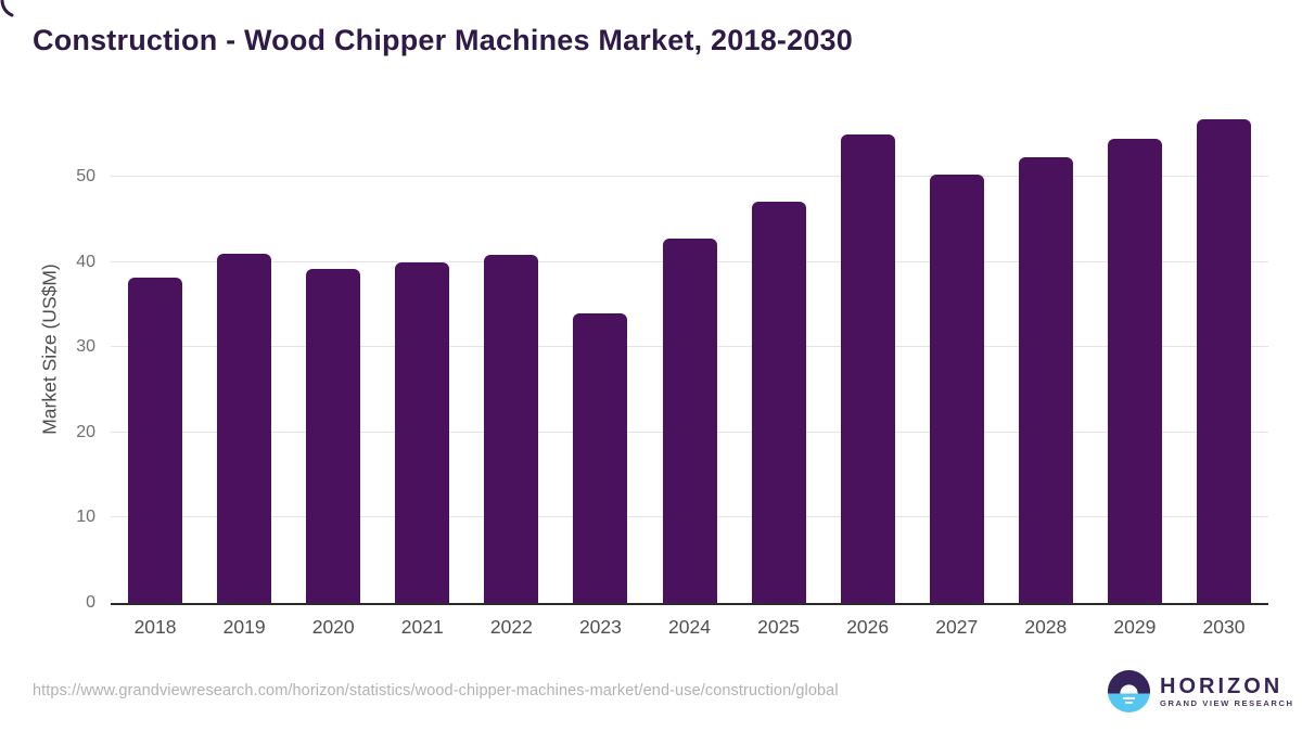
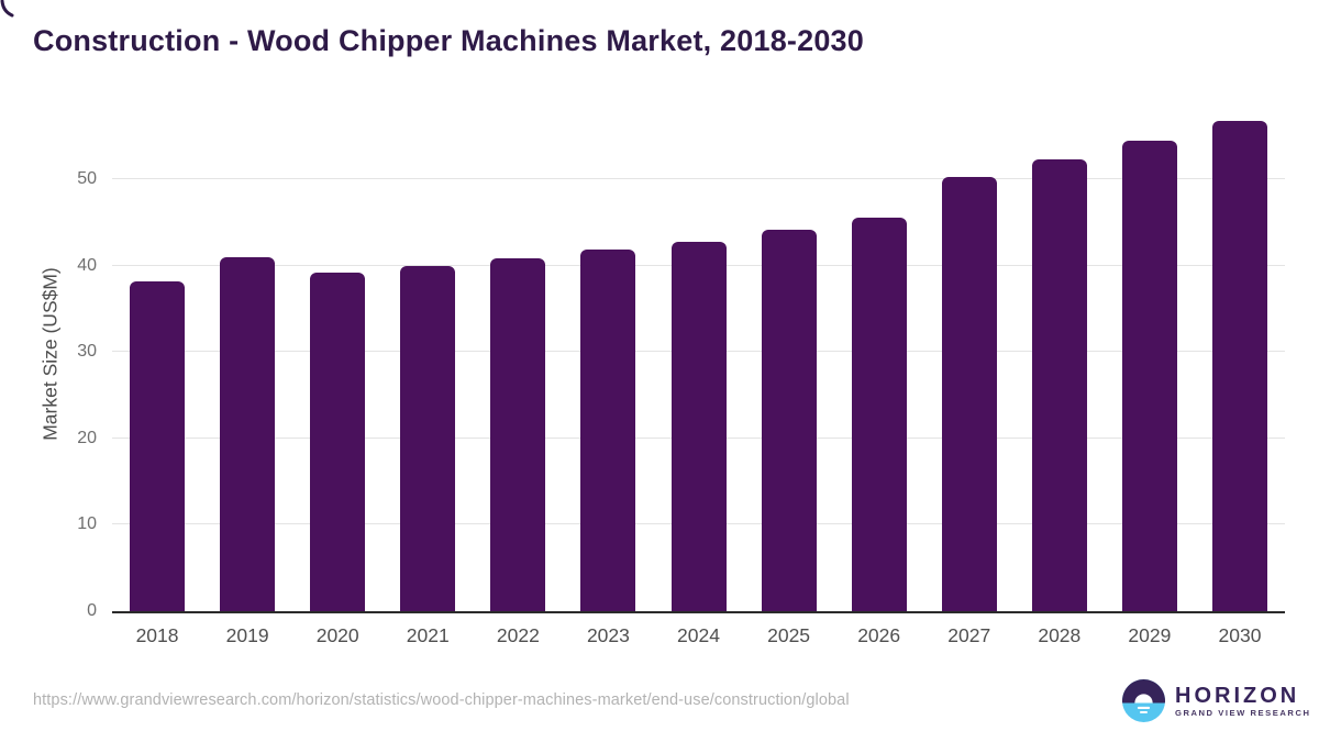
2023: 34 -> 42
2025: 47 -> 44
2026: 55 -> 46
